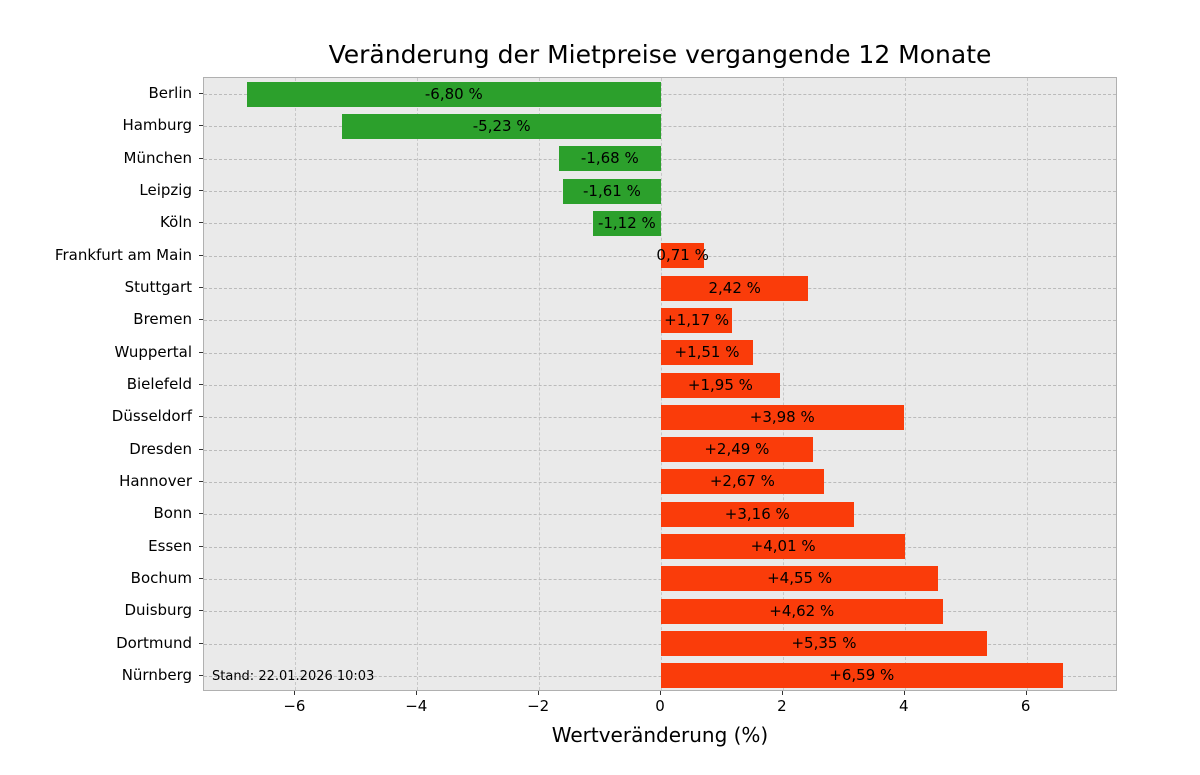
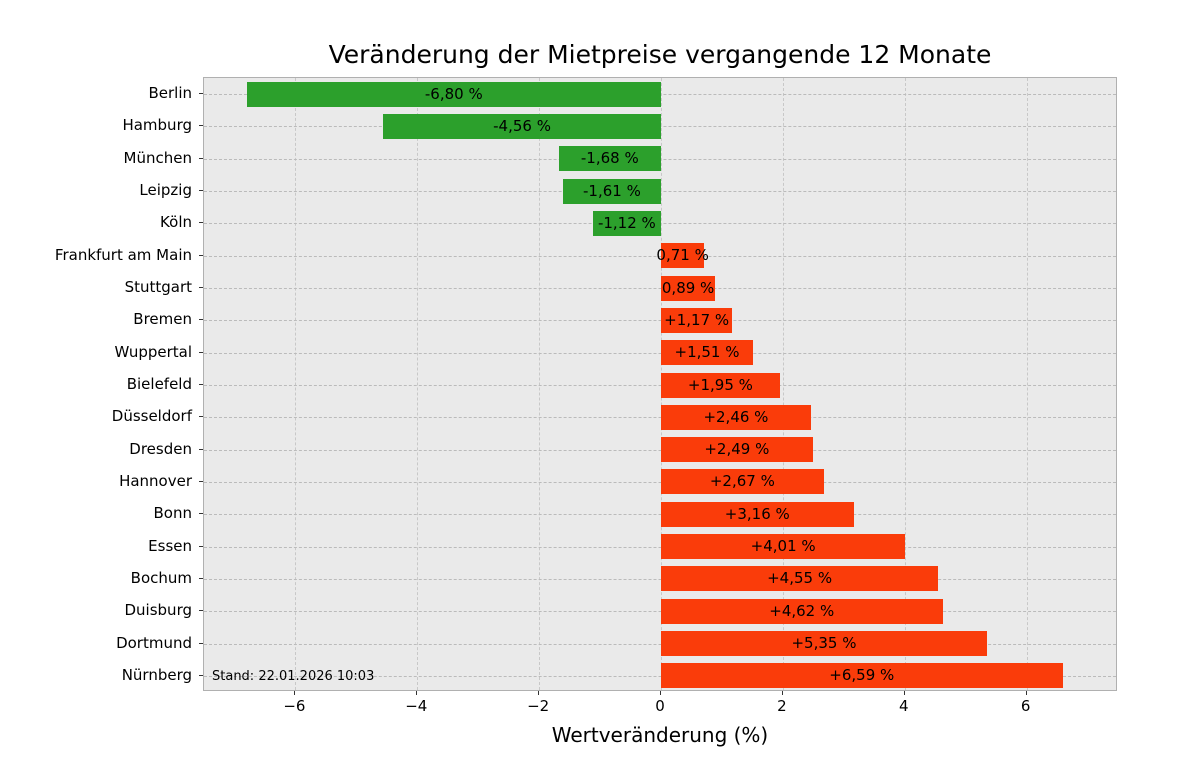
Hamburg: -5,23 -> -4,56
Stuttgart: 2,42 -> 0,89
Düsseldorf: +3,98 -> +2,46
